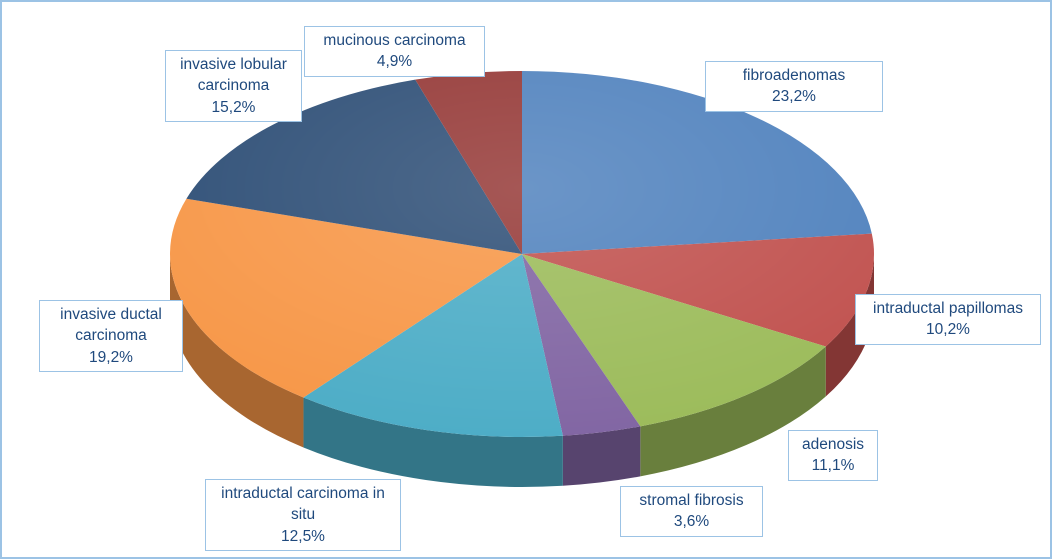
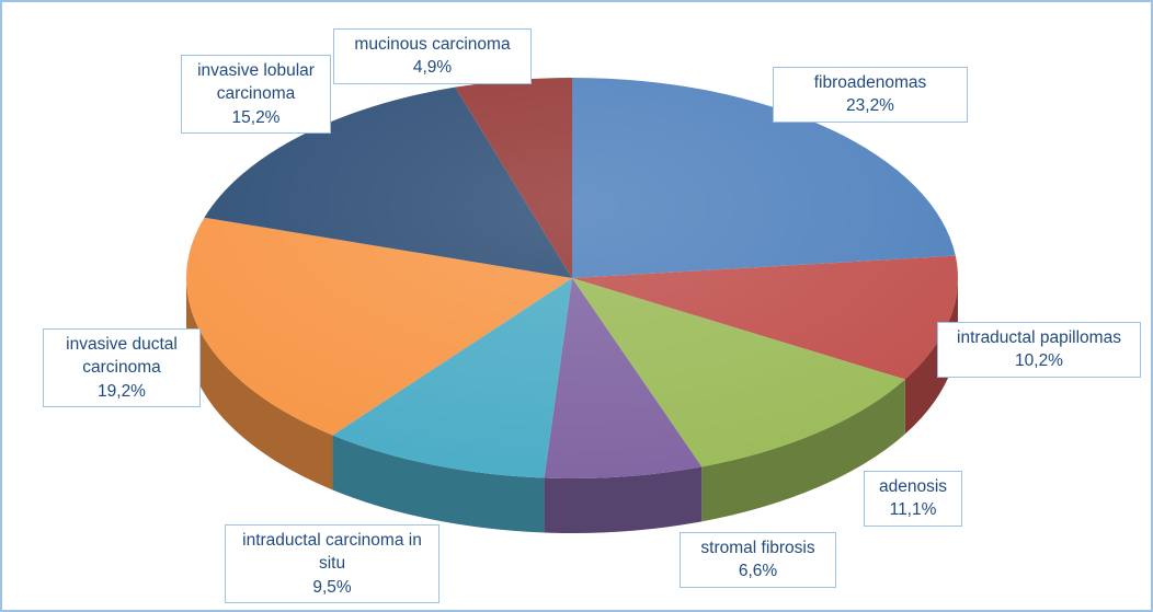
stromal fibrosis: 3,6% -> 6,6%
intraductal carcinoma in situ: 12,5% -> 9,5%
